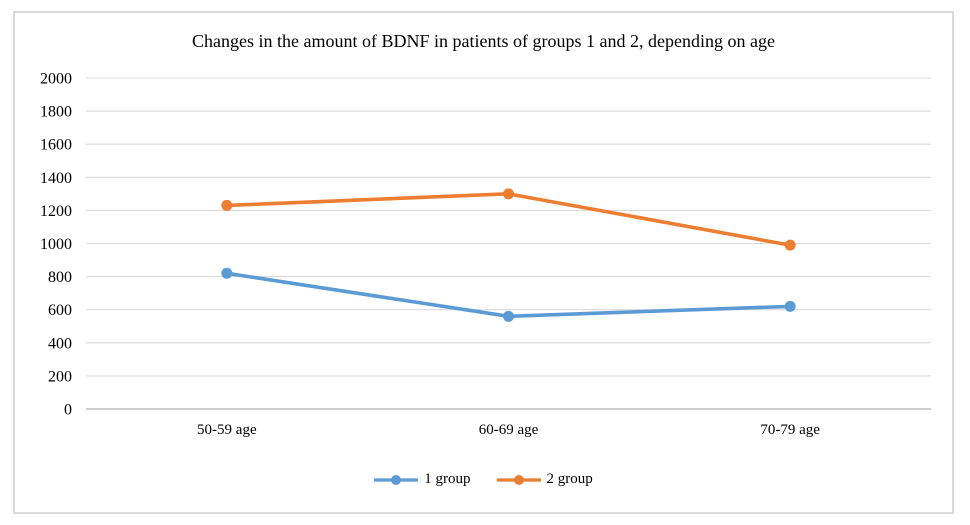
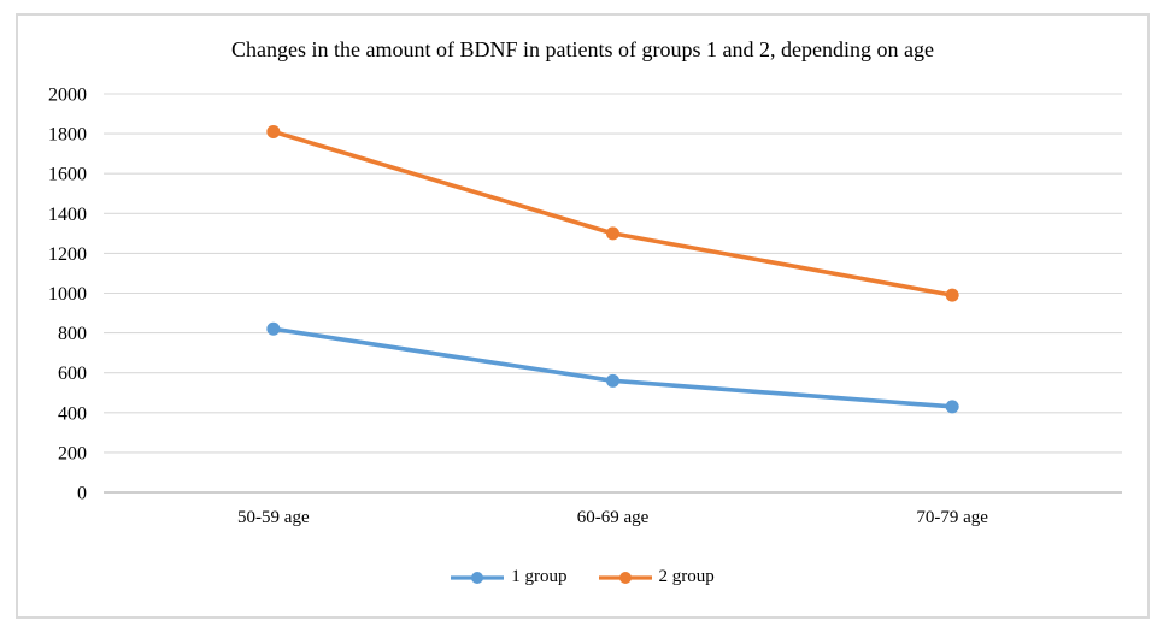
2 group/50-59 age: 1230 -> 1810
1 group/70-79 age: 620 -> 430
